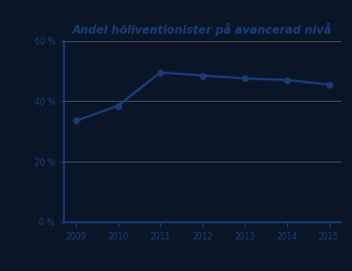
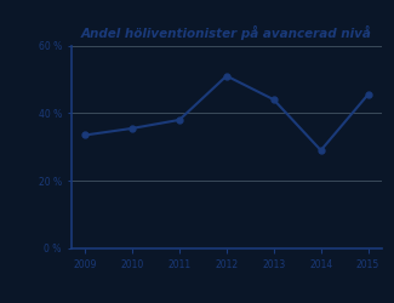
2010: 38.5 % -> 35.5 %
2011: 49.5 % -> 38.0 %
2012: 48.5 % -> 51.0 %
2013: 47.5 % -> 44.0 %
2014: 47.0 % -> 29.0 %
